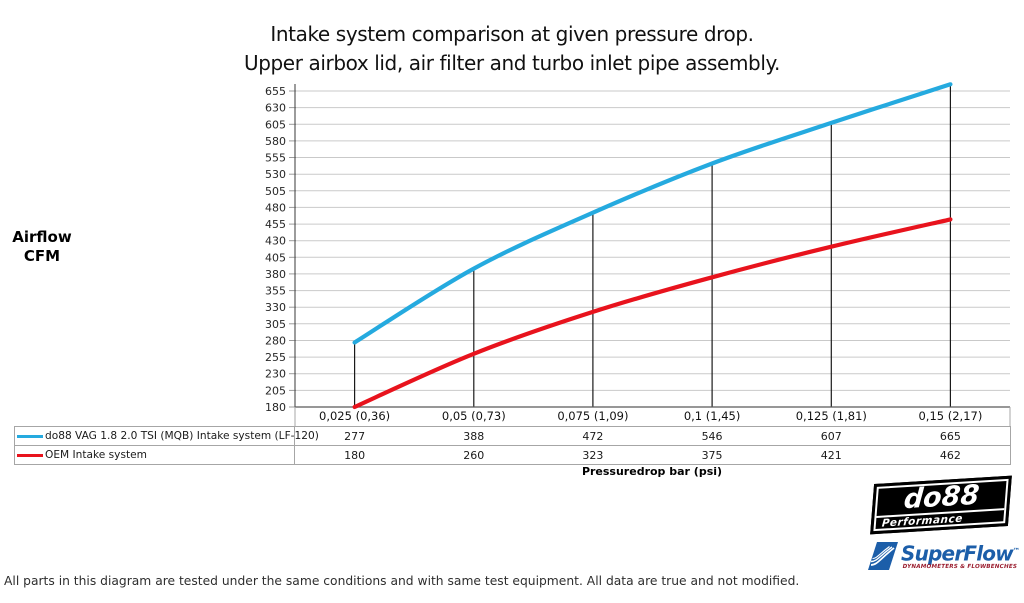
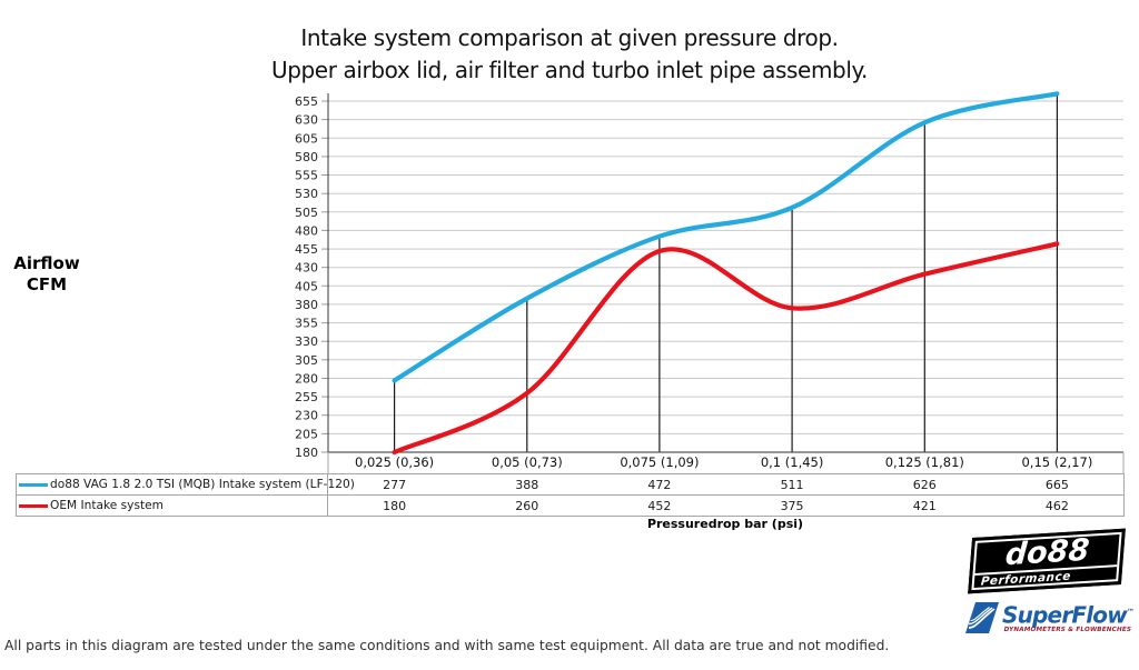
OEM Intake system/0,075 (1,09): 323 -> 452
do88 VAG 1.8 2.0 TSI (MQB) Intake system (LF-120)/0,1 (1,45): 546 -> 511
do88 VAG 1.8 2.0 TSI (MQB) Intake system (LF-120)/0,125 (1,81): 607 -> 626
